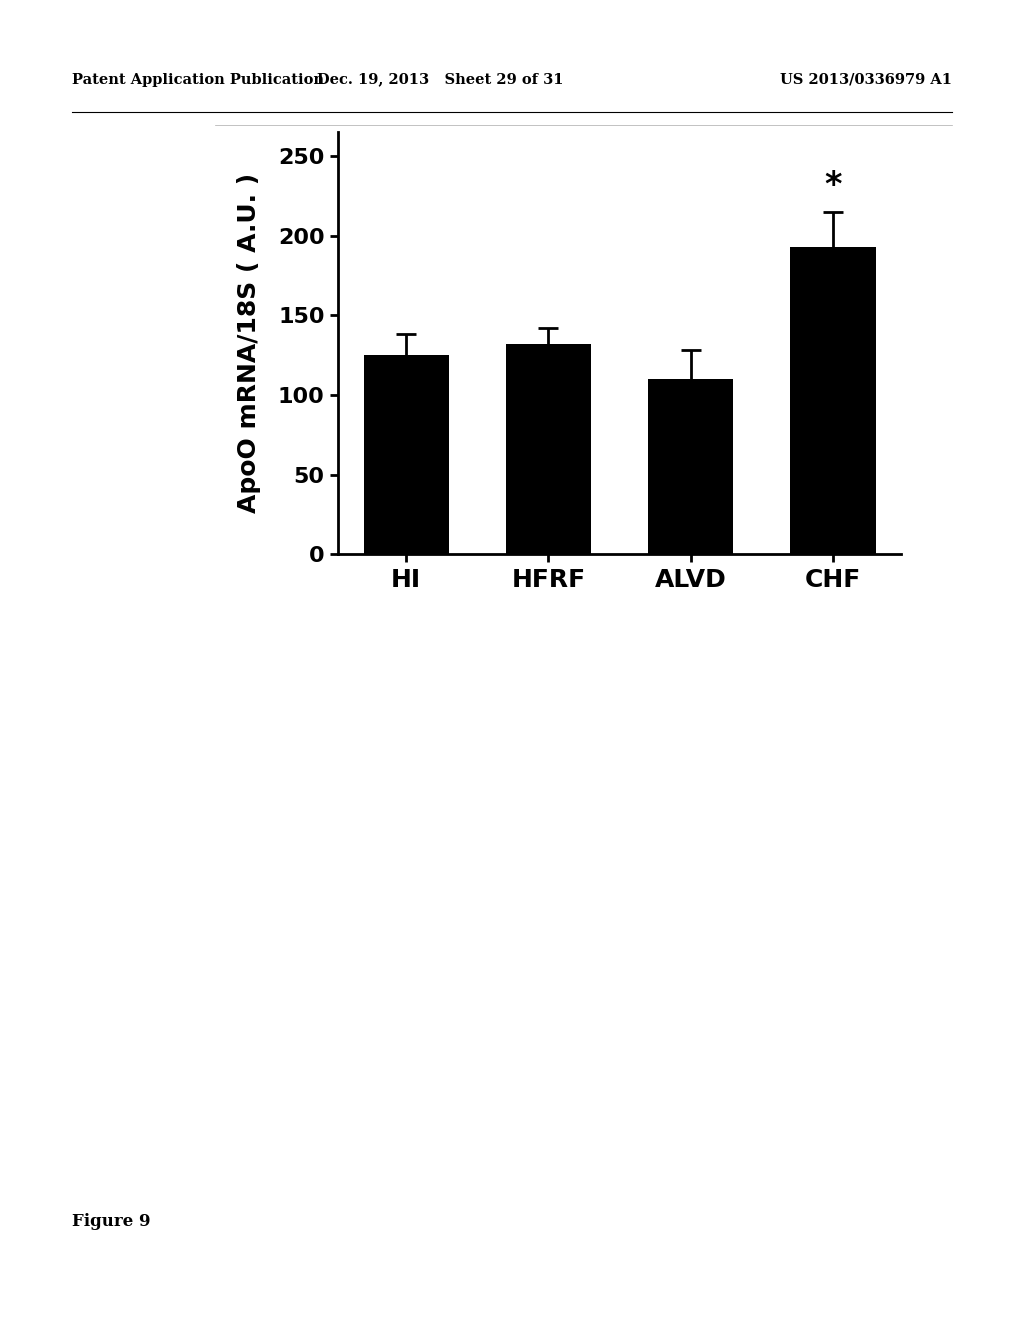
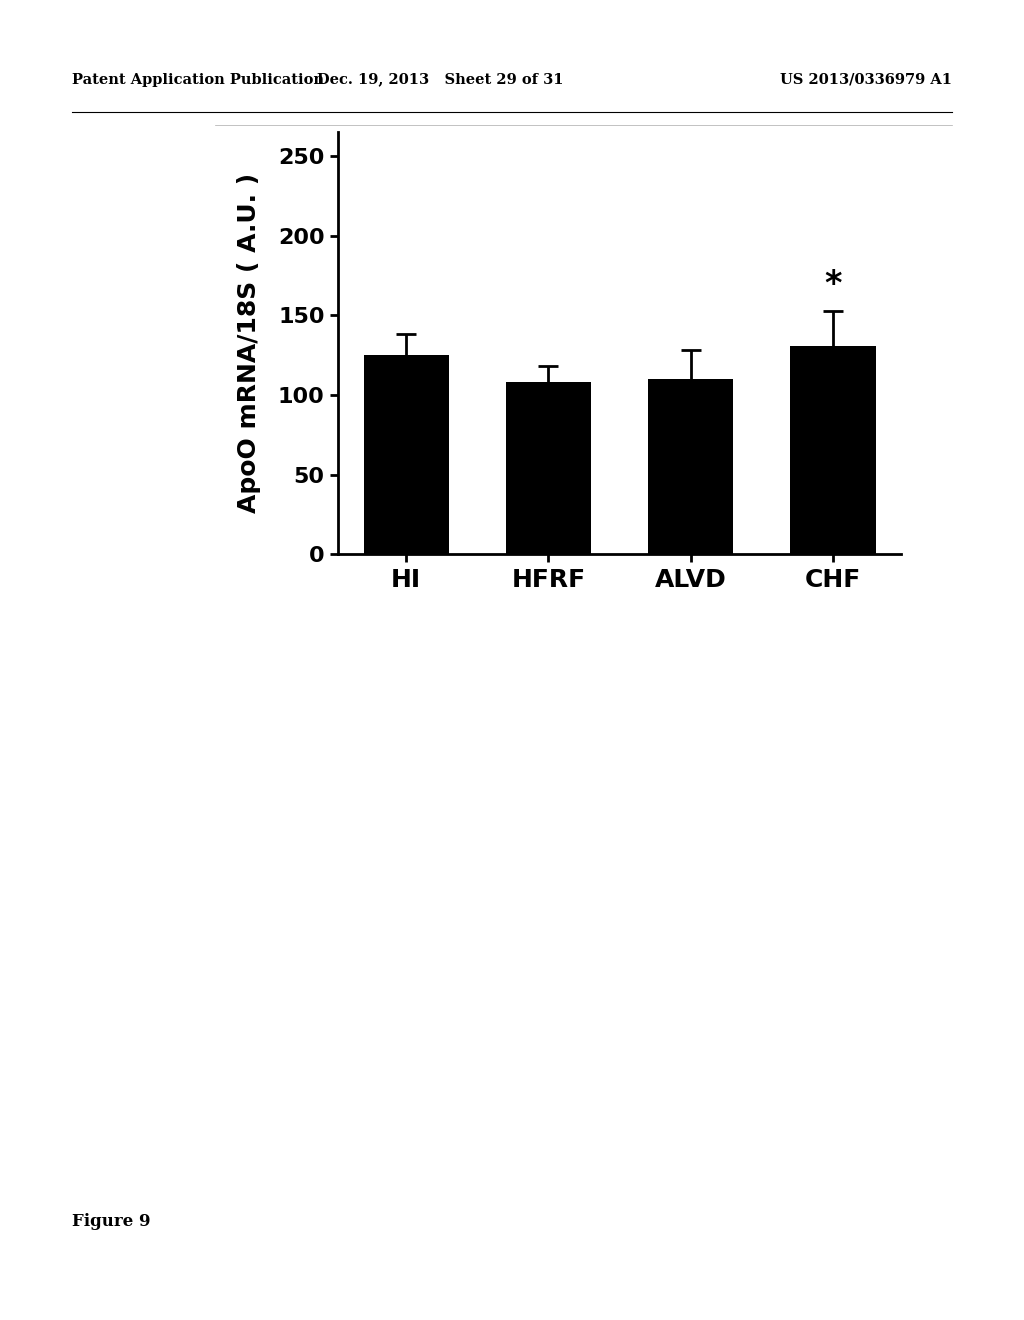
HFRF: 132 -> 108
CHF: 193 -> 131
